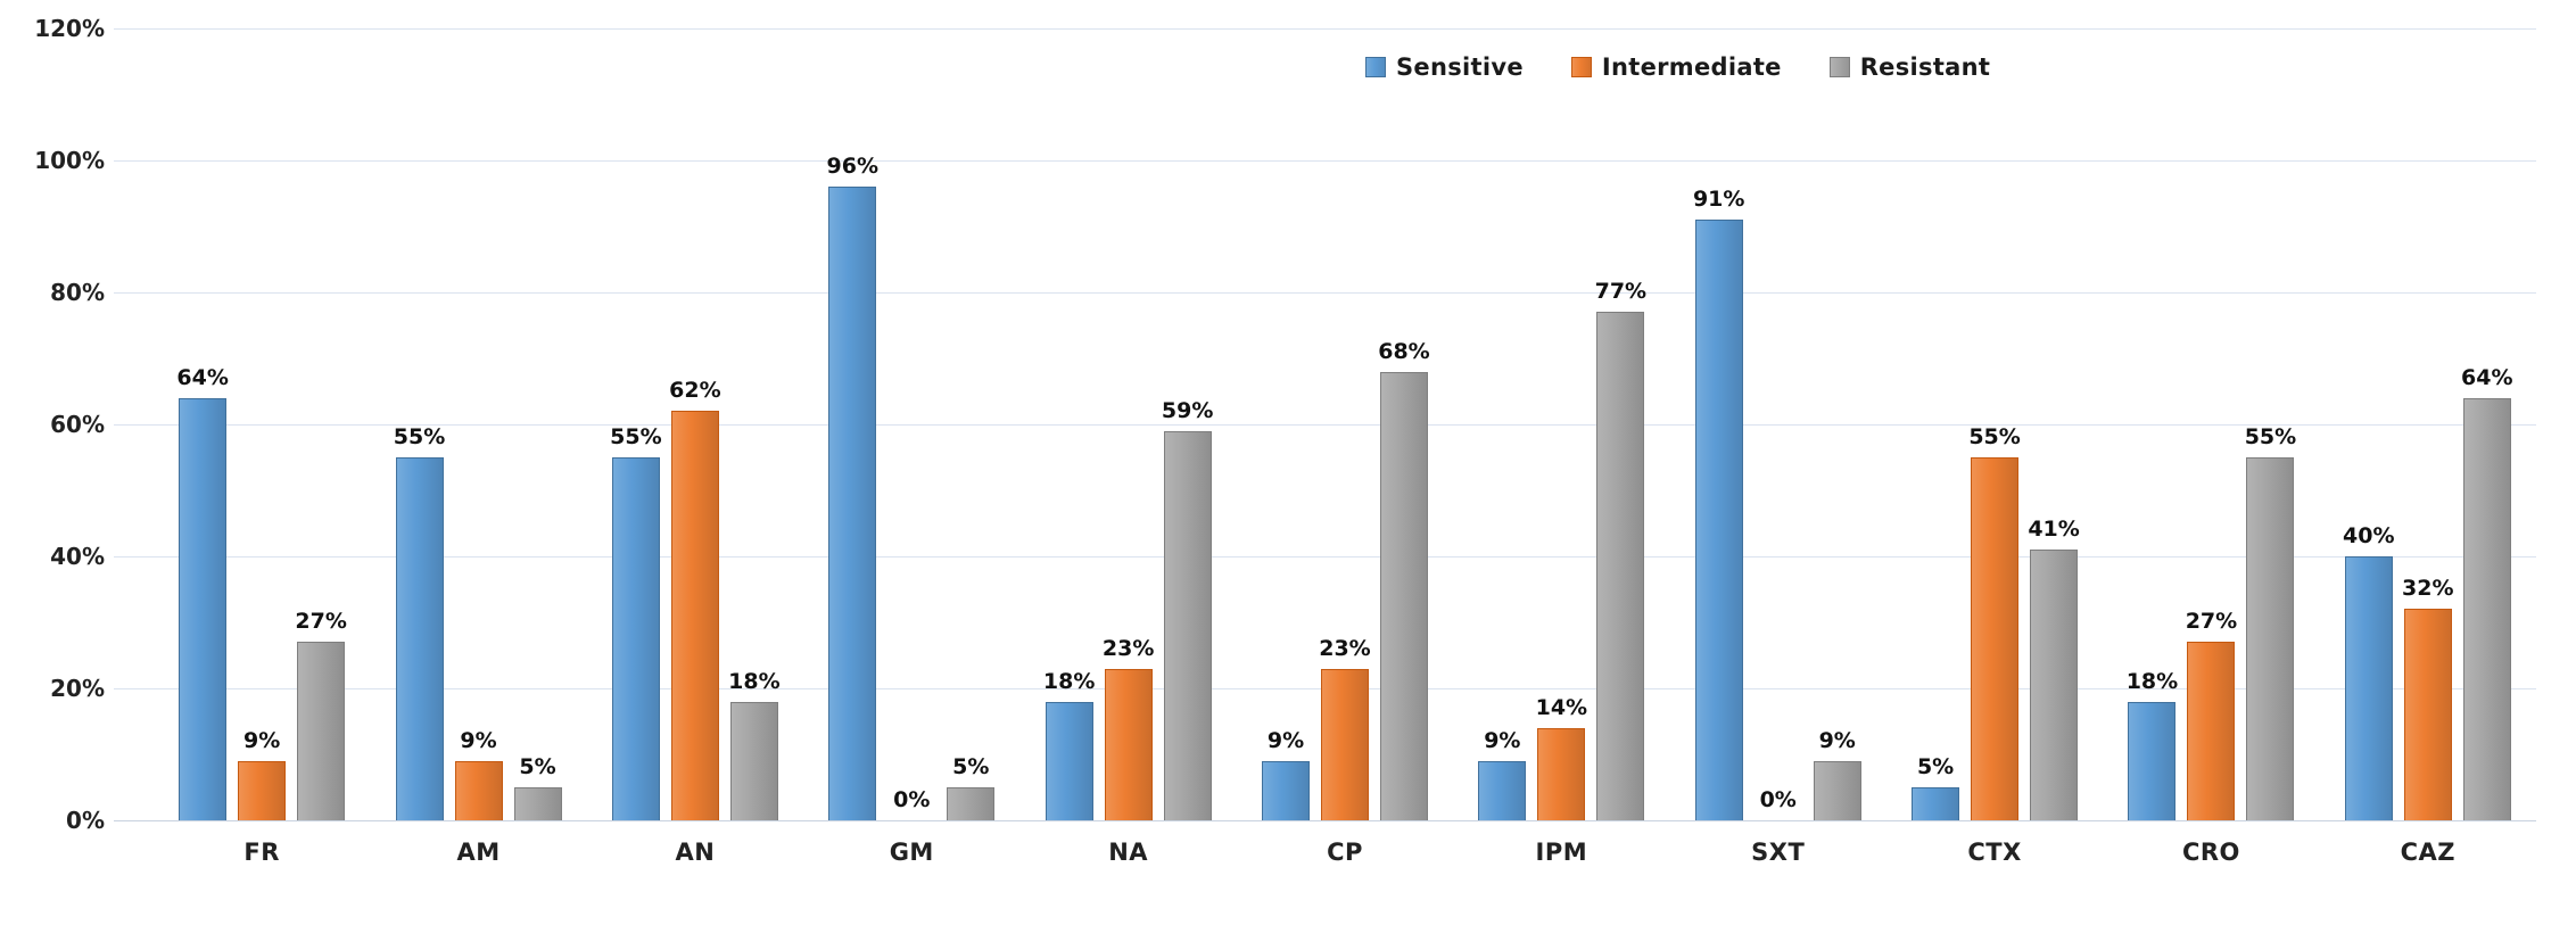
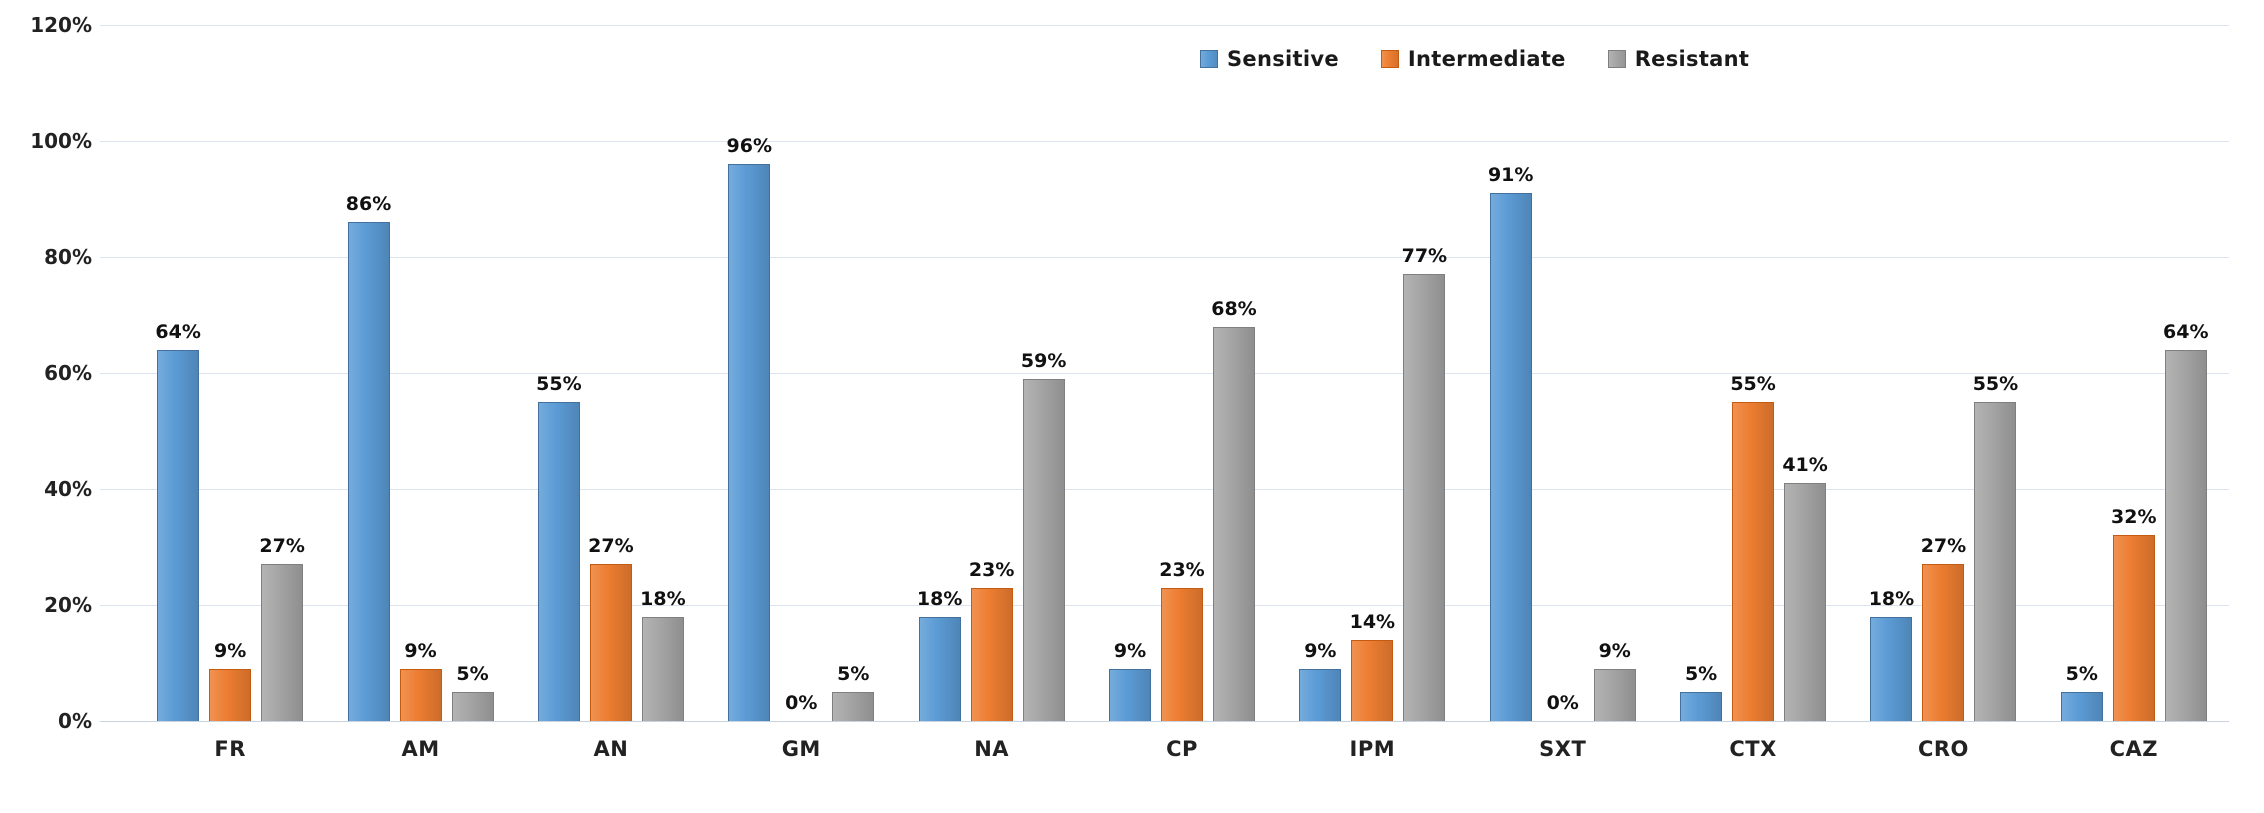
Sensitive/AM: 55% -> 86%
Intermediate/AN: 62% -> 27%
Sensitive/CAZ: 40% -> 5%
